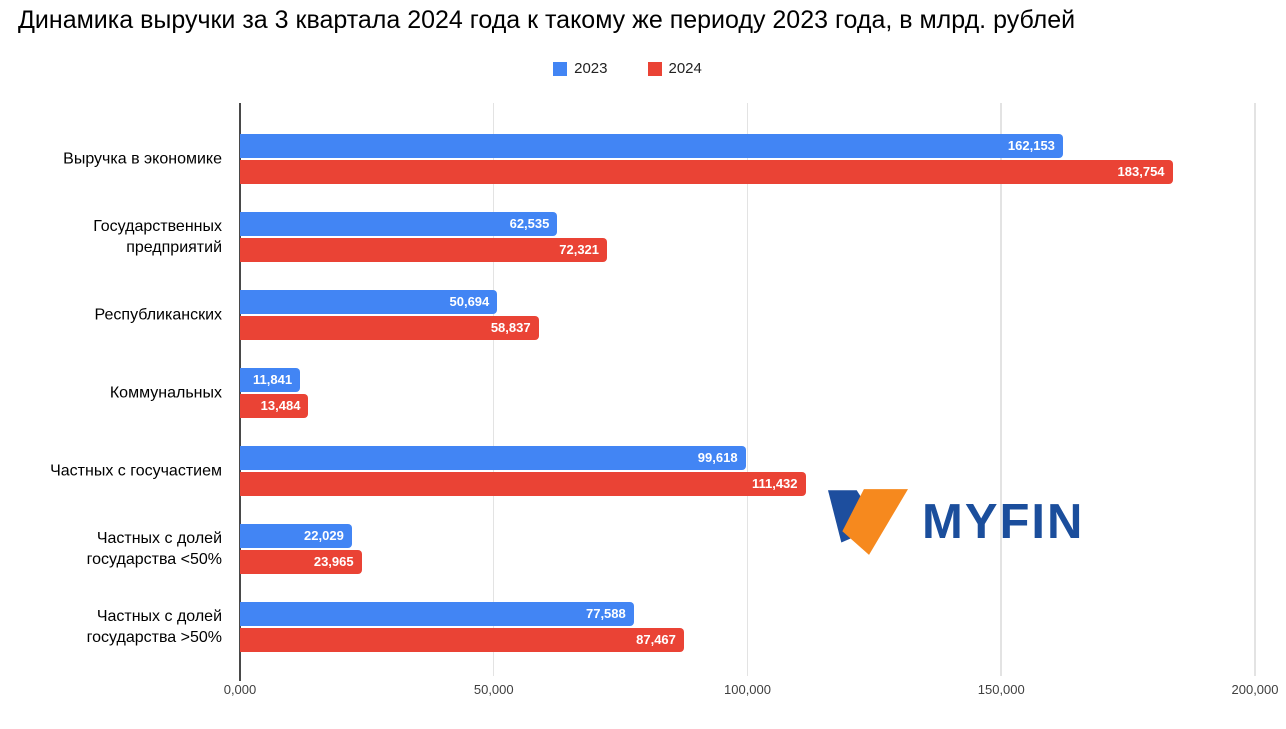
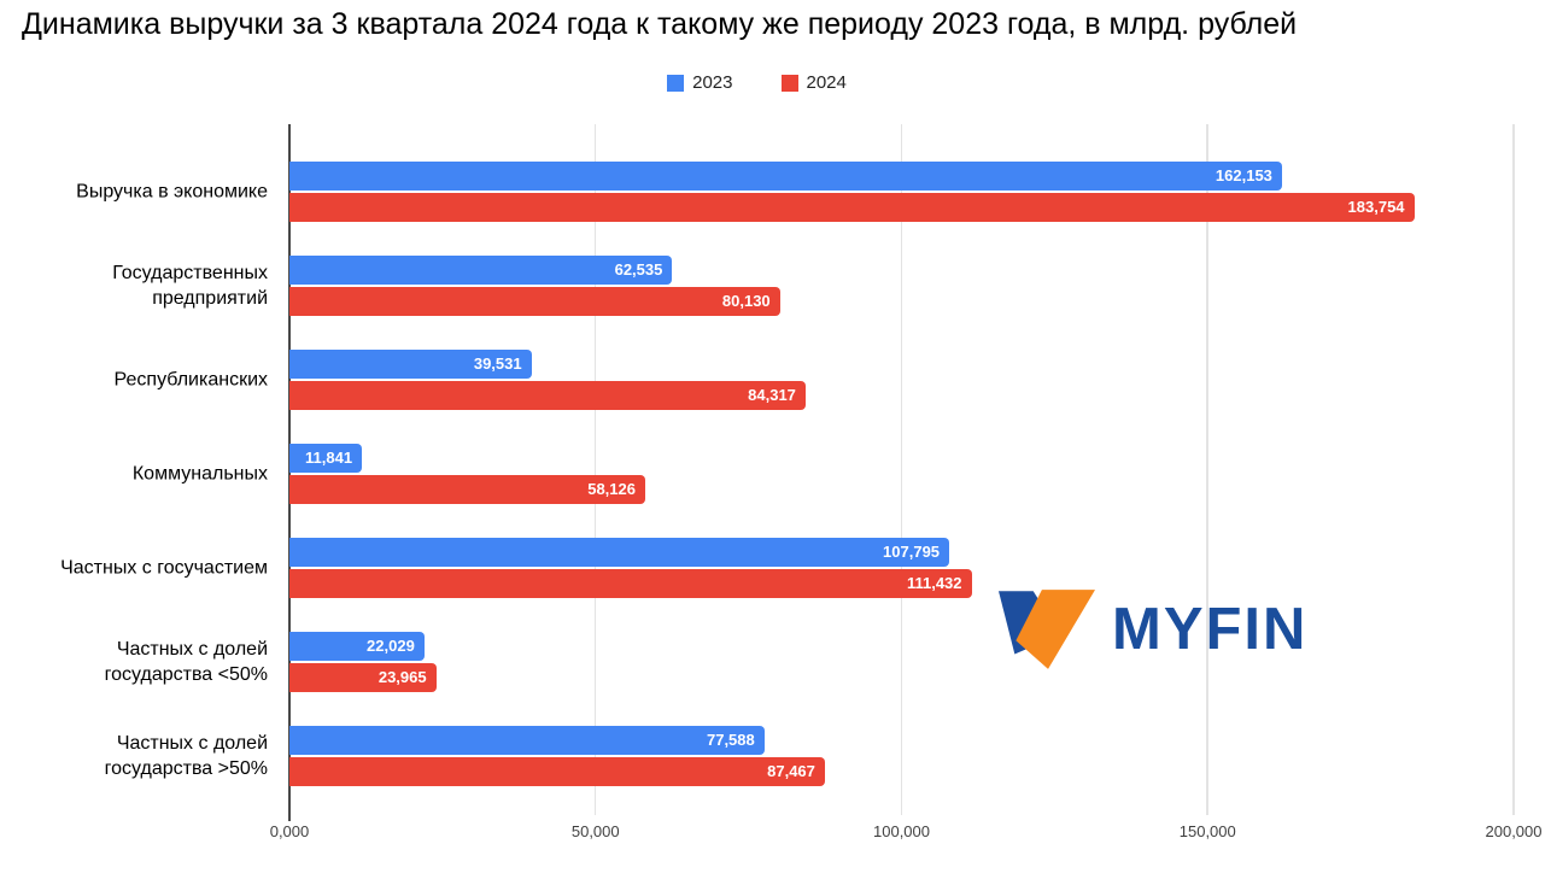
2024/Государственных предприятий: 72,321 -> 80,130
2023/Республиканских: 50,694 -> 39,531
2024/Республиканских: 58,837 -> 84,317
2024/Коммунальных: 13,484 -> 58,126
2023/Частных с госучастием: 99,618 -> 107,795
